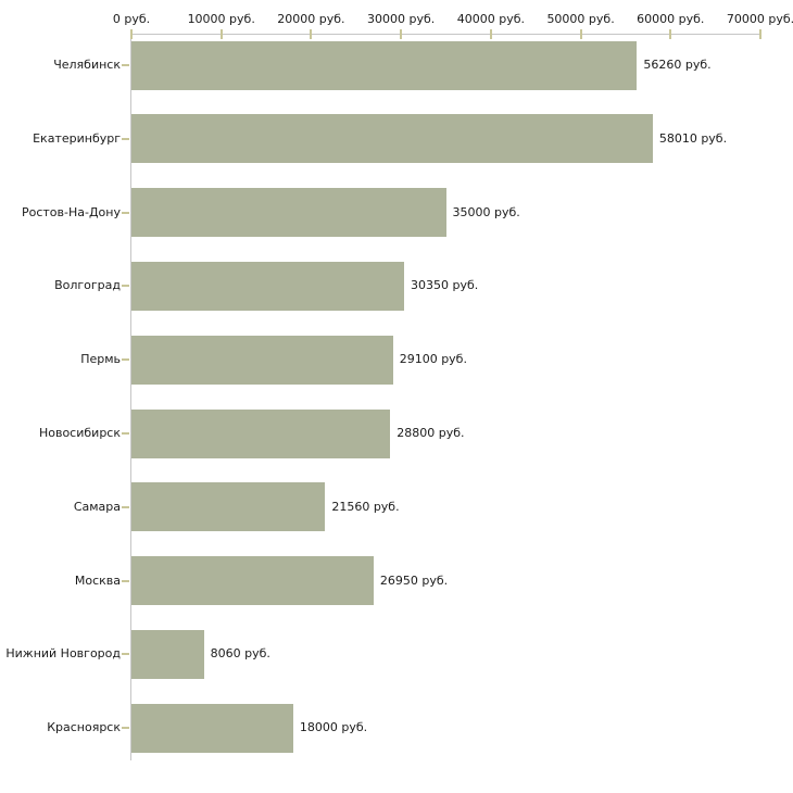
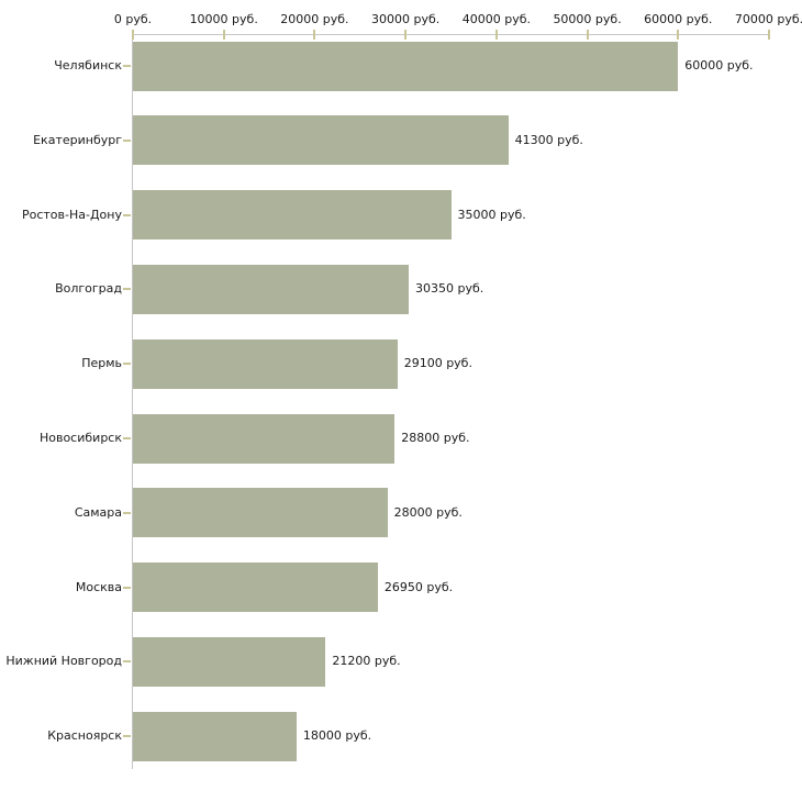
Челябинск: 56260 -> 60000
Екатеринбург: 58010 -> 41300
Самара: 21560 -> 28000
Нижний Новгород: 8060 -> 21200
